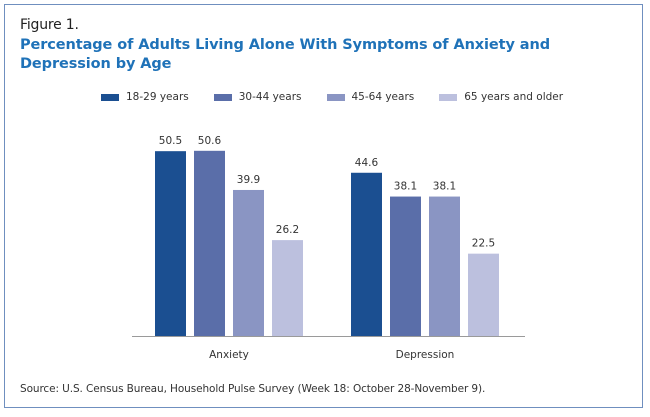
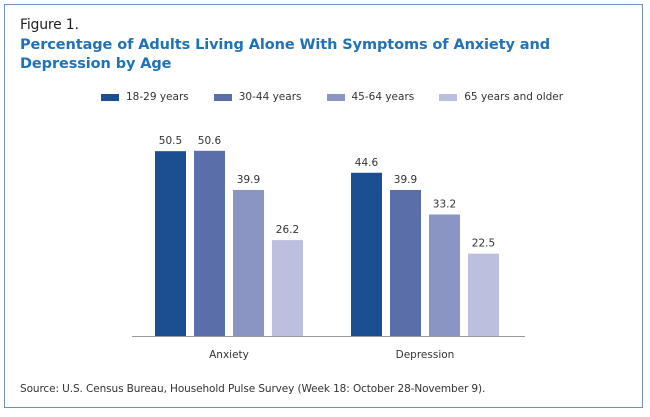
30-44 years/Depression: 38.1 -> 39.9
45-64 years/Depression: 38.1 -> 33.2
